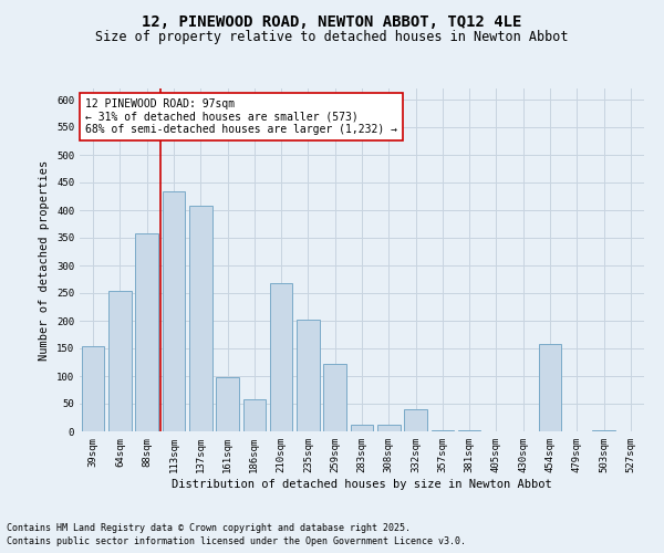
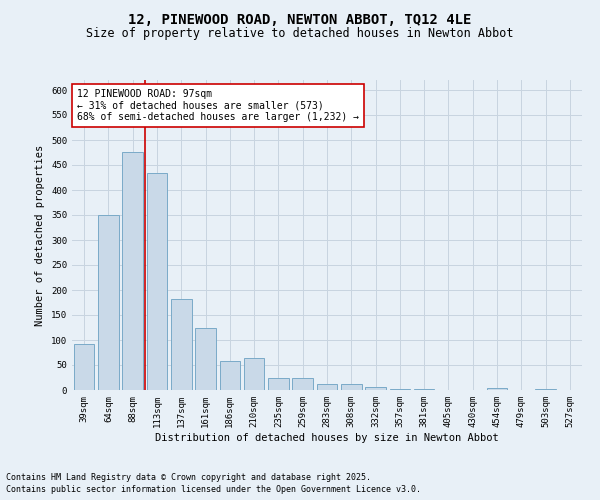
39sqm: 154 -> 93
64sqm: 254 -> 350
88sqm: 358 -> 477
137sqm: 408 -> 182
161sqm: 98 -> 125
210sqm: 268 -> 65
235sqm: 202 -> 25
259sqm: 122 -> 25
332sqm: 40 -> 7
454sqm: 158 -> 4
